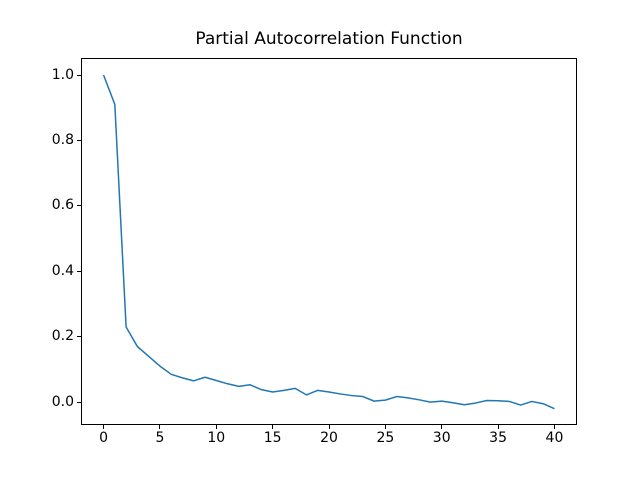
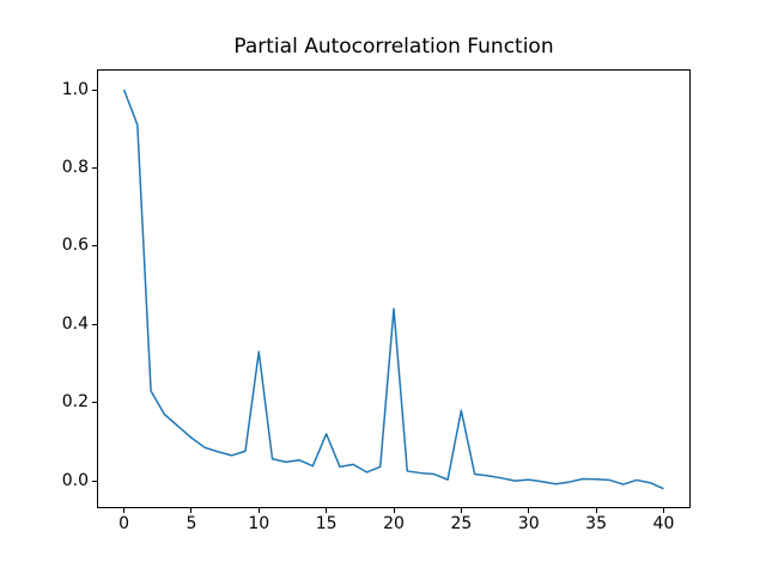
10: 0.07 -> 0.33
15: 0.03 -> 0.12
20: 0.03 -> 0.44
25: 0.01 -> 0.18
